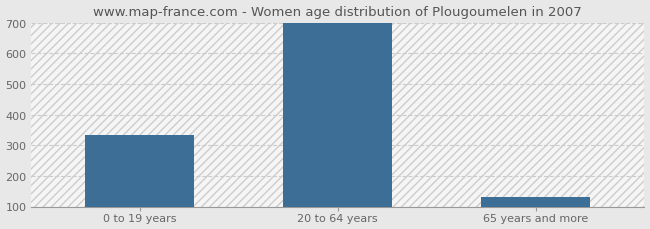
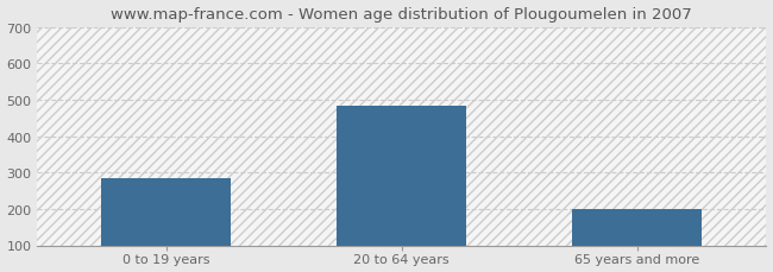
0 to 19 years: 335 -> 285
20 to 64 years: 700 -> 485
65 years and more: 130 -> 200
